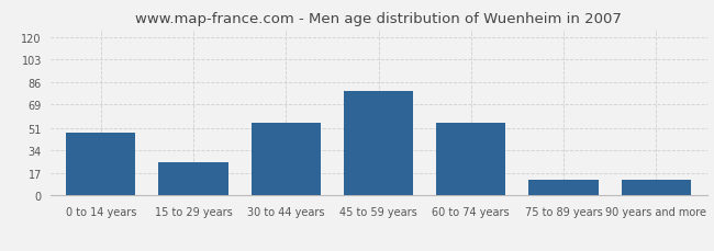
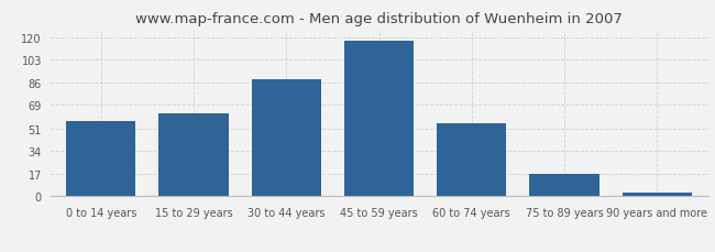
0 to 14 years: 48 -> 57
15 to 29 years: 25 -> 63
30 to 44 years: 55 -> 88
45 to 59 years: 79 -> 117
75 to 89 years: 12 -> 17
90 years and more: 12 -> 3
